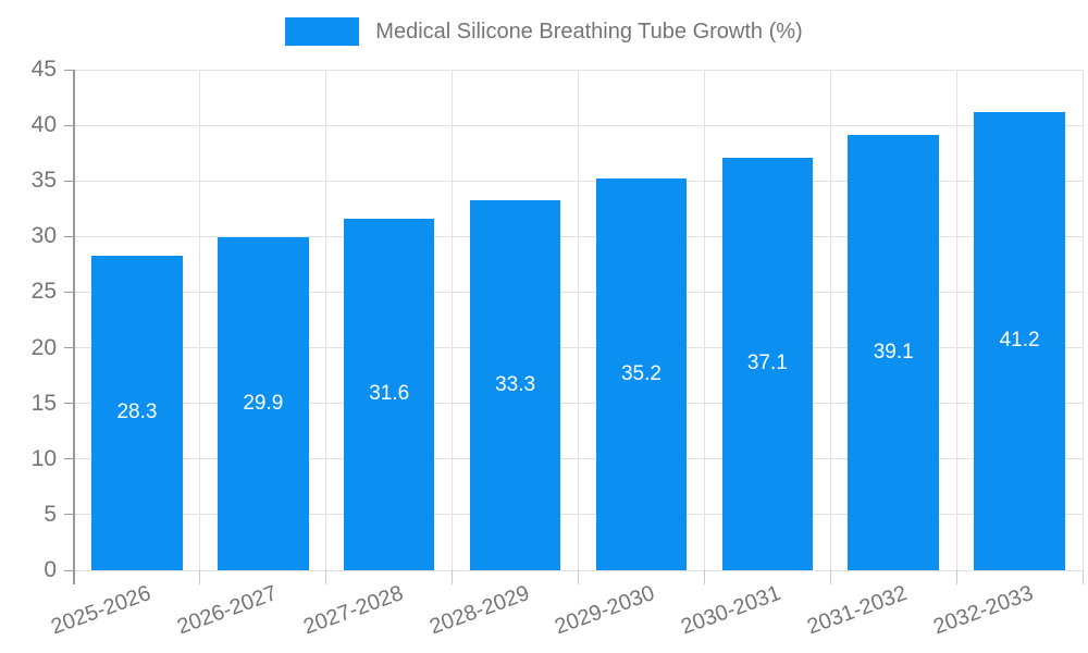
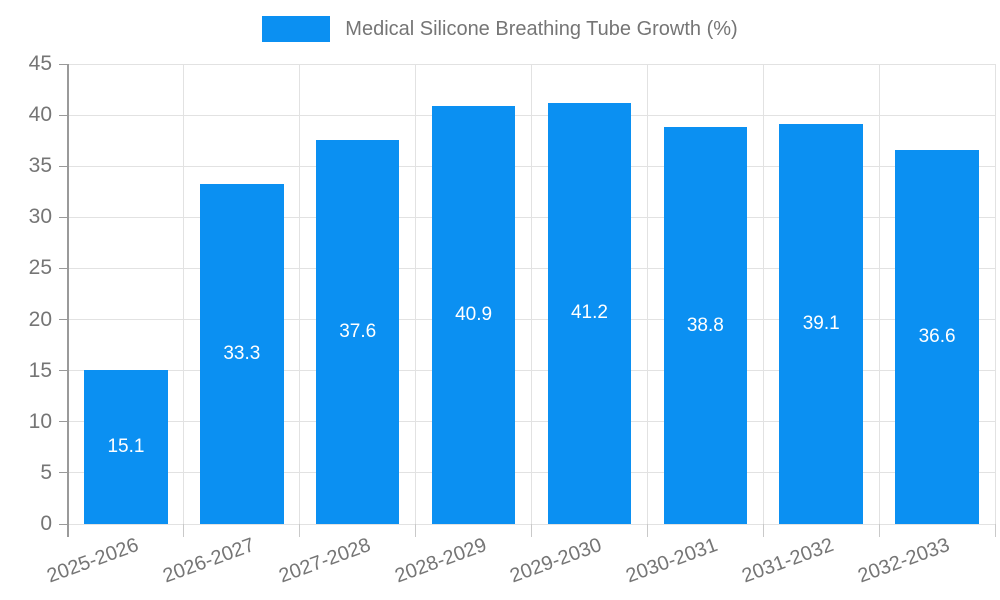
2025-2026: 28.3 -> 15.1
2026-2027: 29.9 -> 33.3
2027-2028: 31.6 -> 37.6
2028-2029: 33.3 -> 40.9
2029-2030: 35.2 -> 41.2
2030-2031: 37.1 -> 38.8
2032-2033: 41.2 -> 36.6
